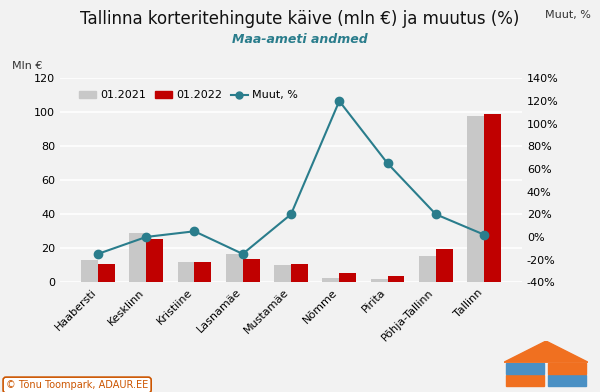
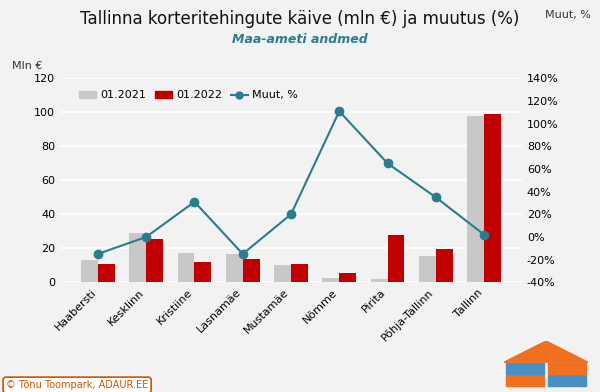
01.2021/Kristiine: 12 -> 17
Muut, %/Kristiine: 5% -> 31%
Muut, %/Nõmme: 120% -> 111%
01.2022/Pirita: 4 -> 28
Muut, %/Põhja-Tallinn: 20% -> 35%
